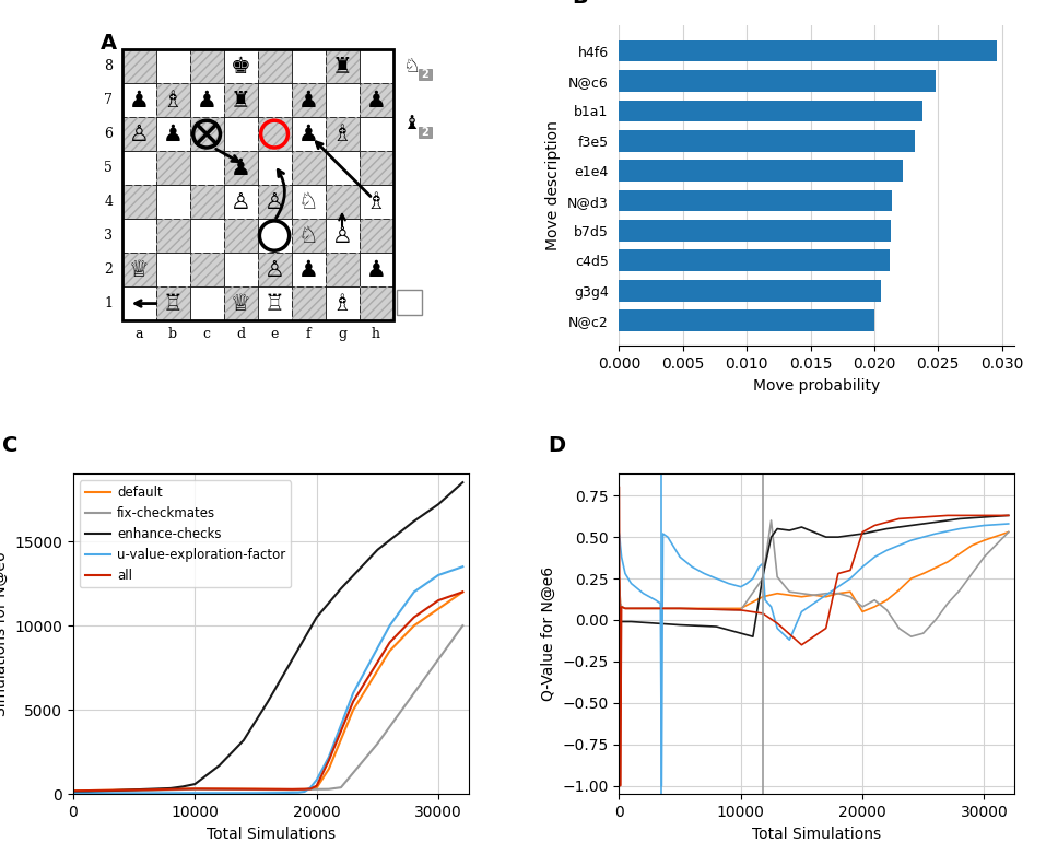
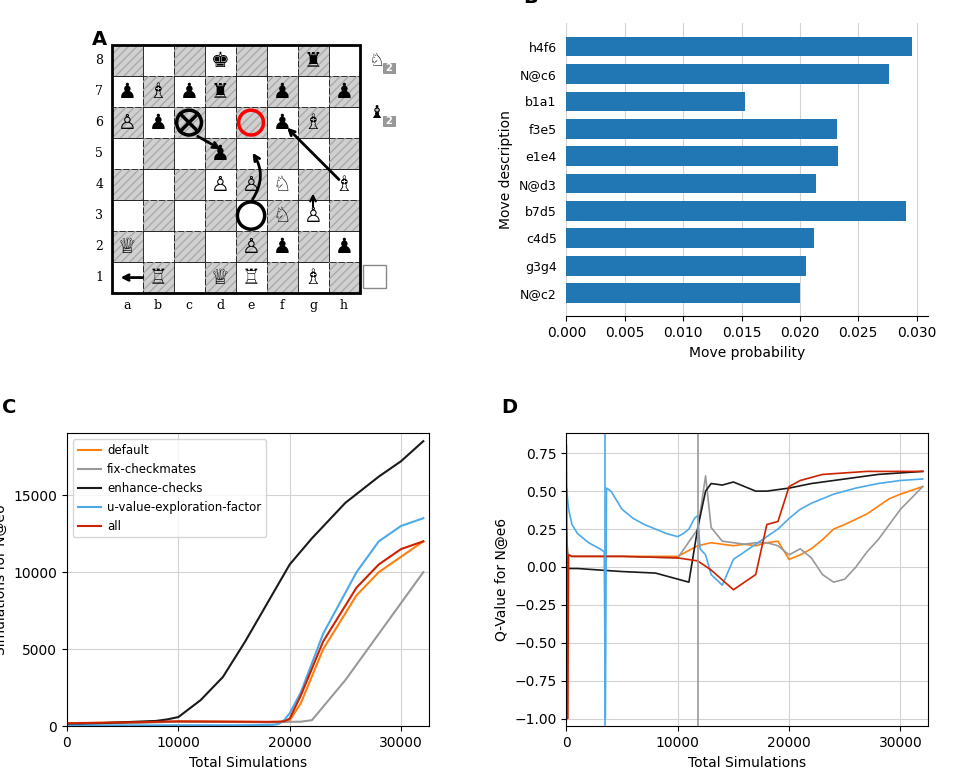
N@c6: 0.0248 -> 0.0276
b1a1: 0.0238 -> 0.0153
e1e4: 0.0222 -> 0.0233
b7d5: 0.0213 -> 0.0291
